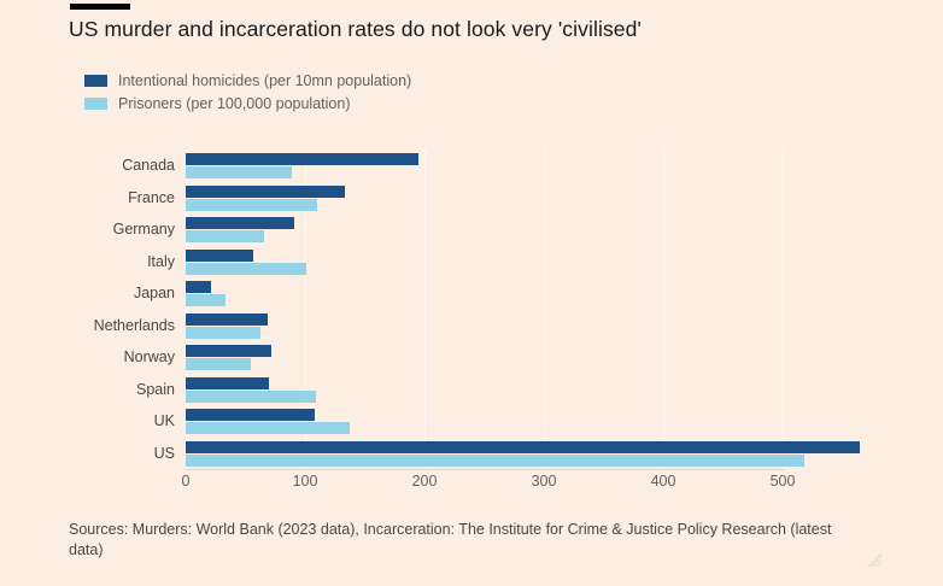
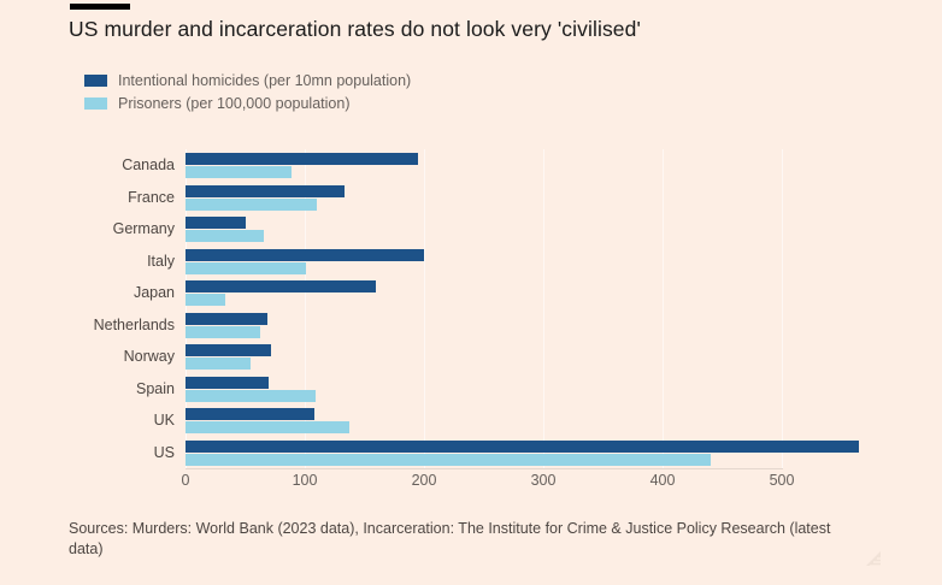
Intentional homicides (per 10mn population)/Germany: 90 -> 50
Intentional homicides (per 10mn population)/Italy: 60 -> 200
Intentional homicides (per 10mn population)/Japan: 20 -> 160
Prisoners (per 100,000 population)/US: 520 -> 440
